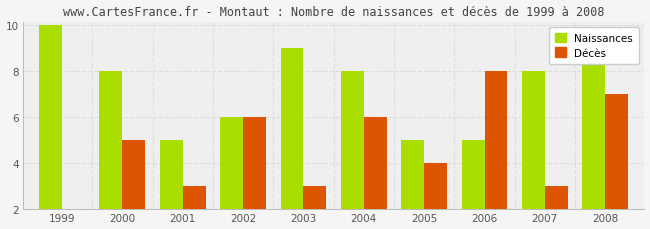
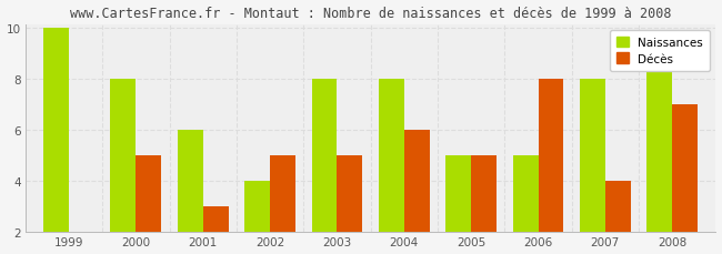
Naissances/2001: 5.0 -> 6.0
Naissances/2002: 6.0 -> 4.0
Décès/2002: 6 -> 5
Naissances/2003: 9.0 -> 8.0
Décès/2003: 3 -> 5
Décès/2005: 4 -> 5
Décès/2007: 3 -> 4
